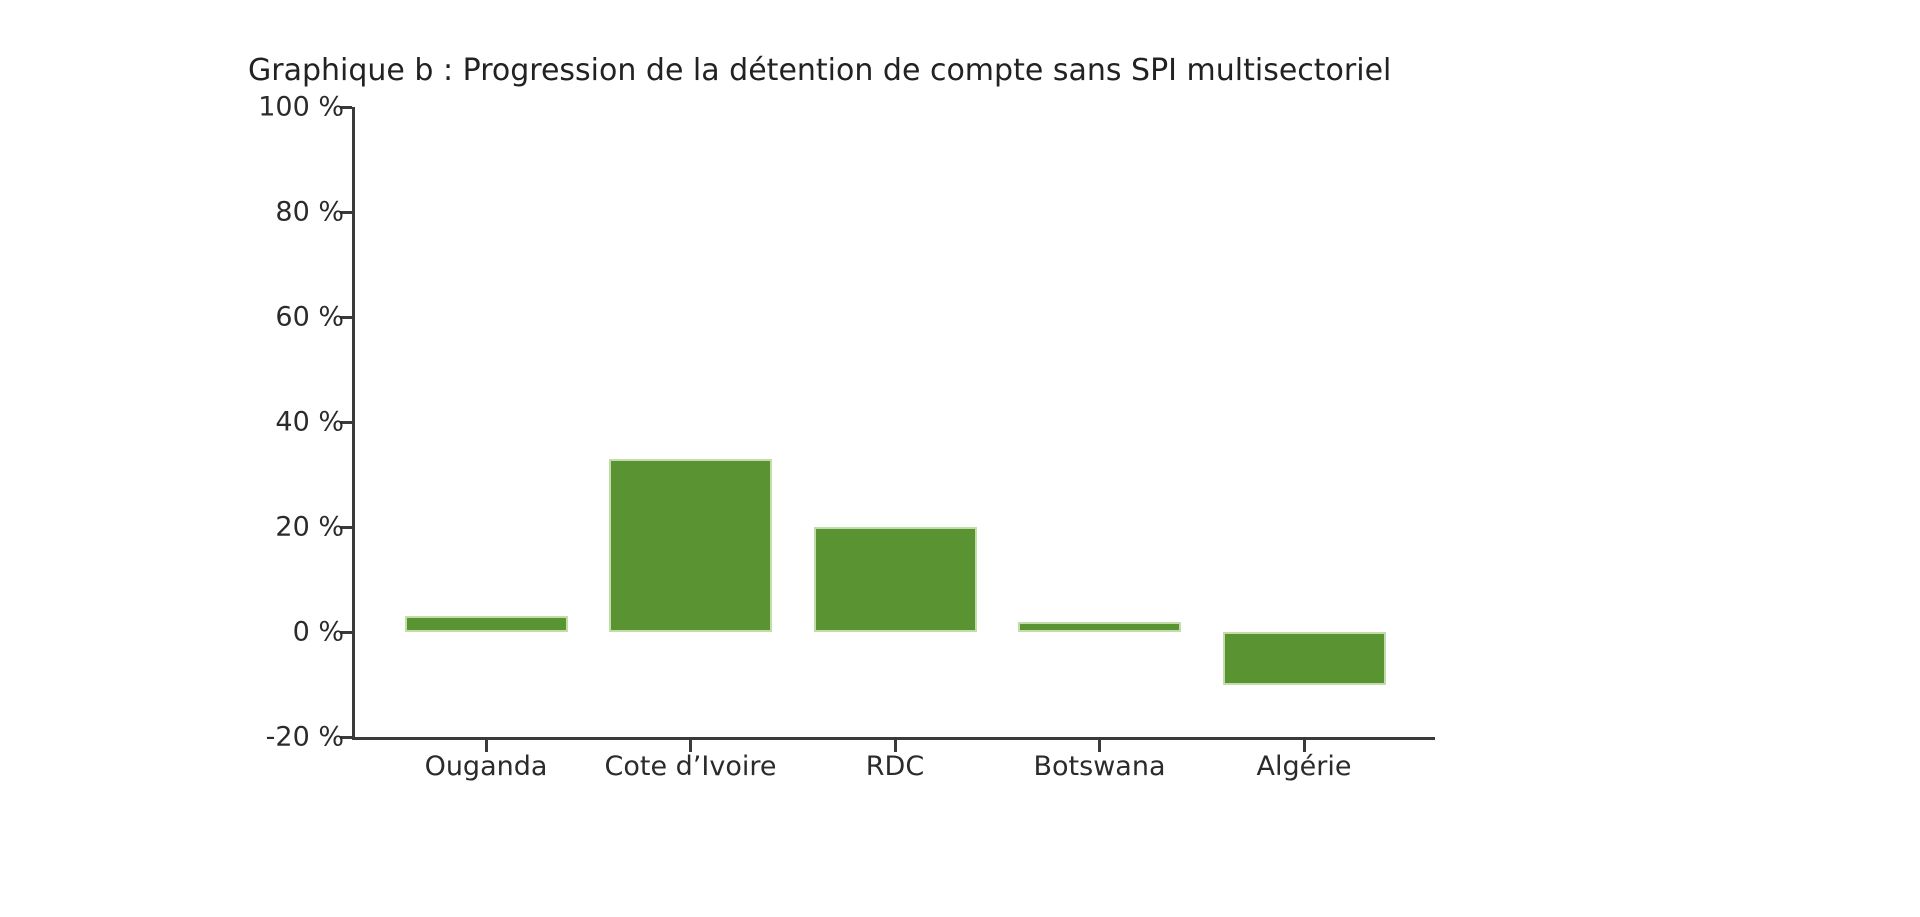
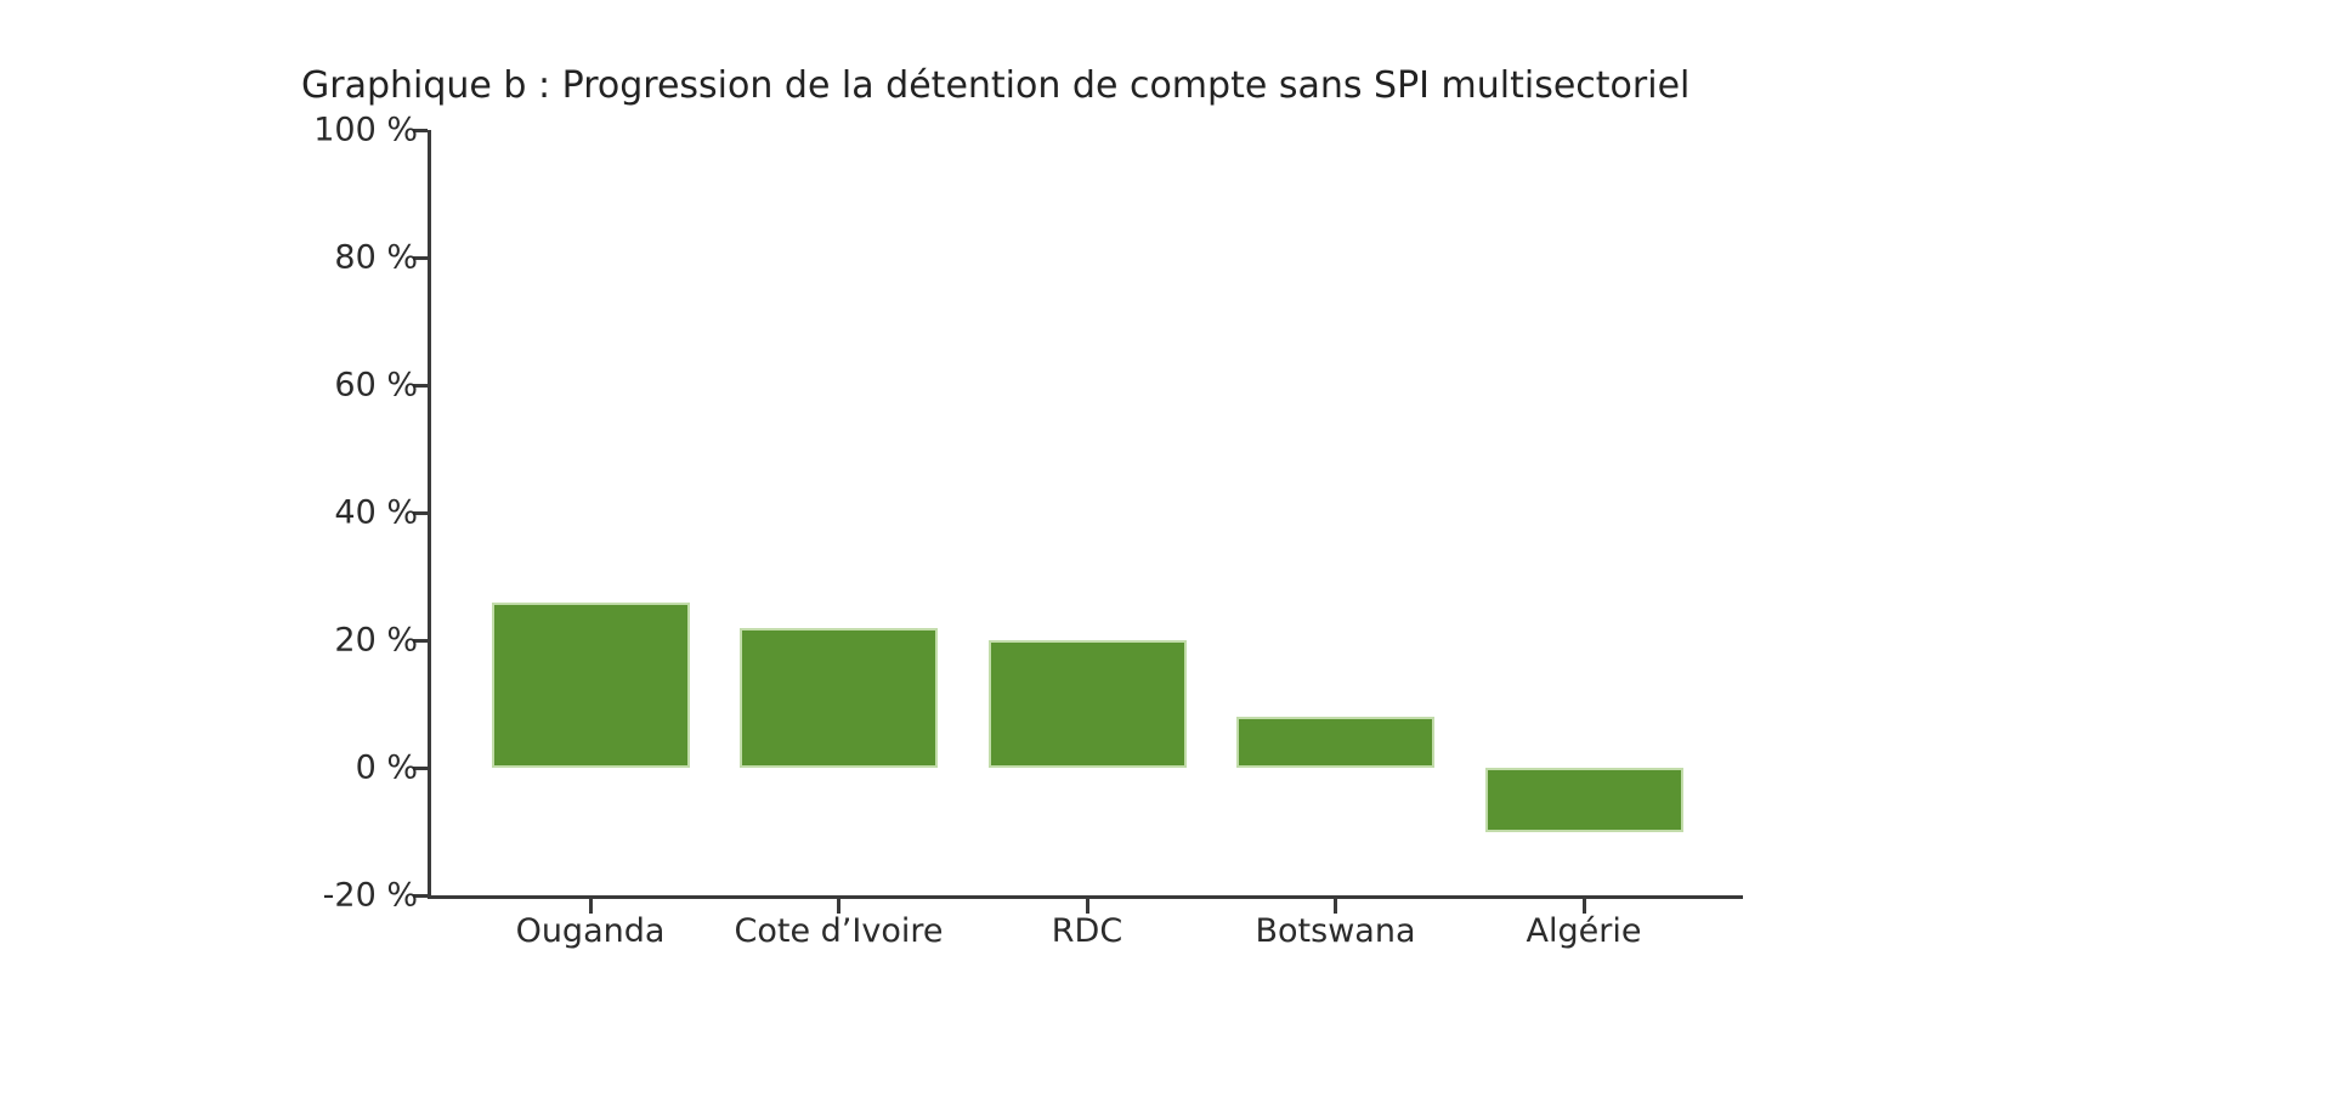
Ouganda: 3% -> 26%
Cote d’Ivoire: 33% -> 22%
Botswana: 2% -> 8%
